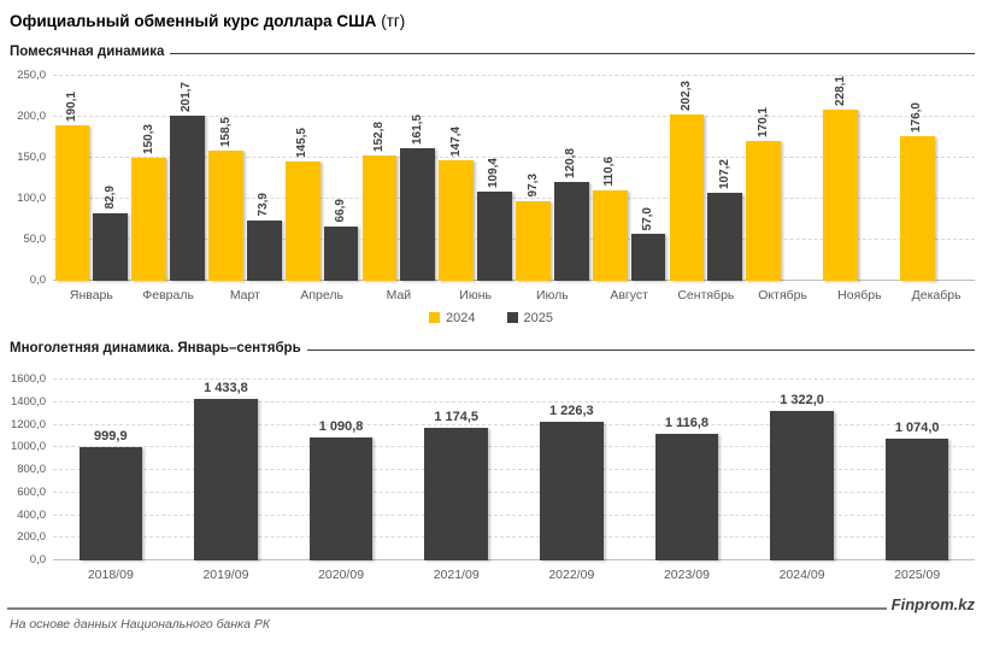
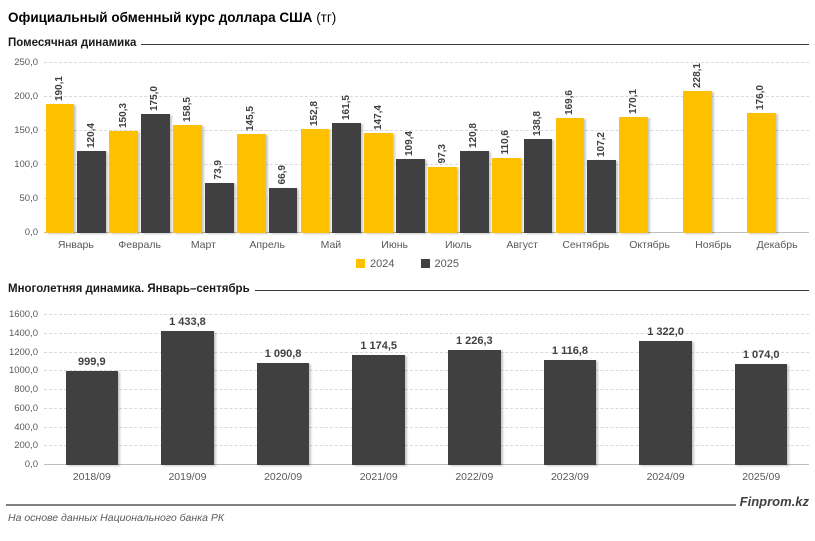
Помесячная динамика/2025/Январь: 82,9 -> 120,4
Помесячная динамика/2025/Февраль: 201,7 -> 175,0
Помесячная динамика/2025/Август: 57,0 -> 138,8
Помесячная динамика/2024/Сентябрь: 202,3 -> 169,6
